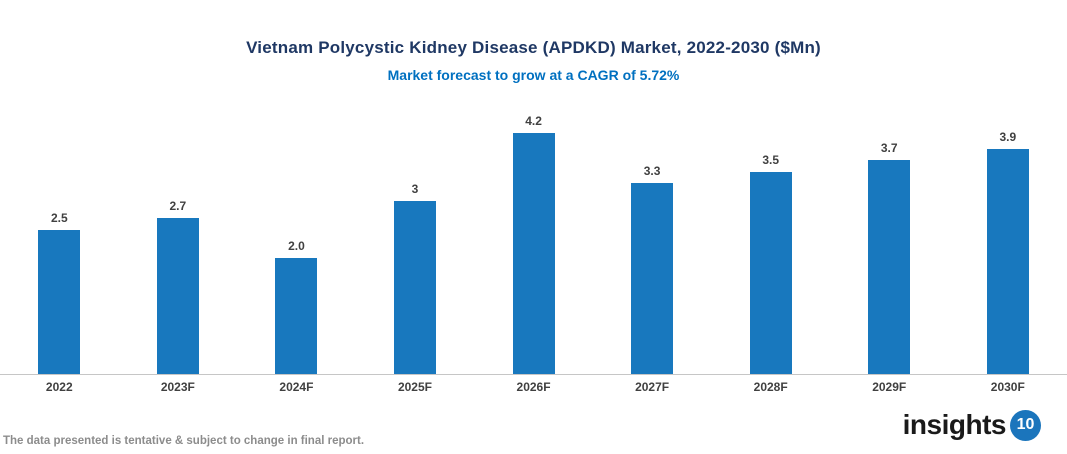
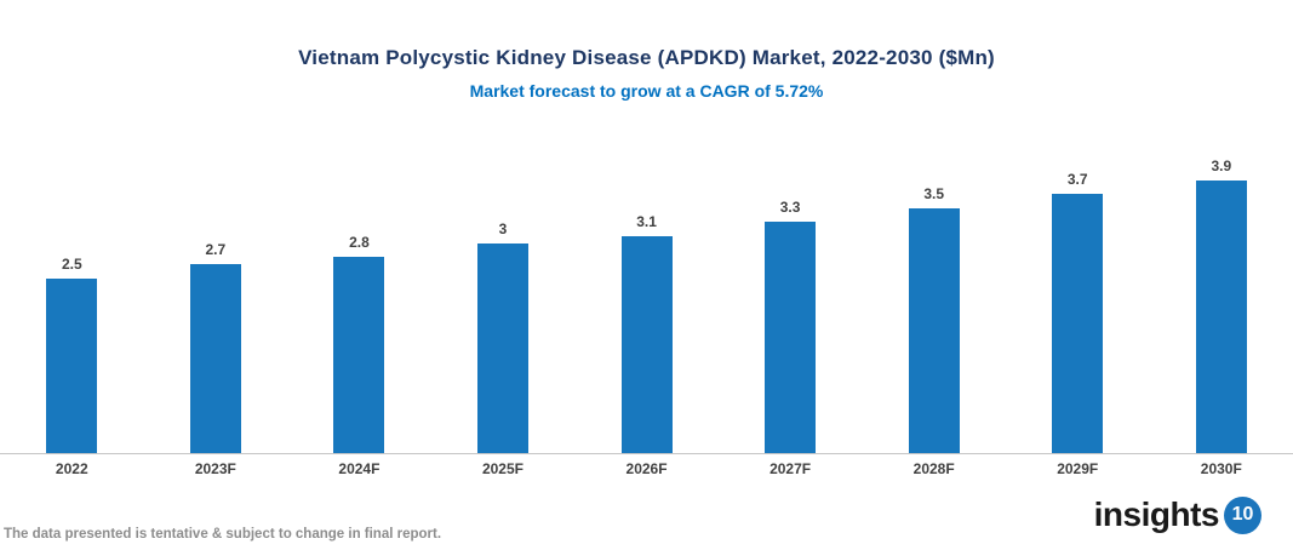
2024F: 2.0 -> 2.8
2026F: 4.2 -> 3.1
